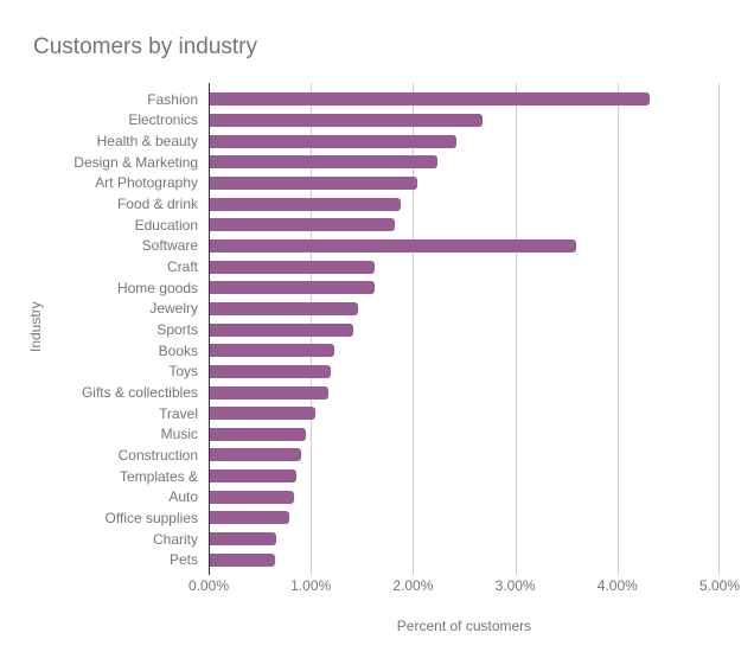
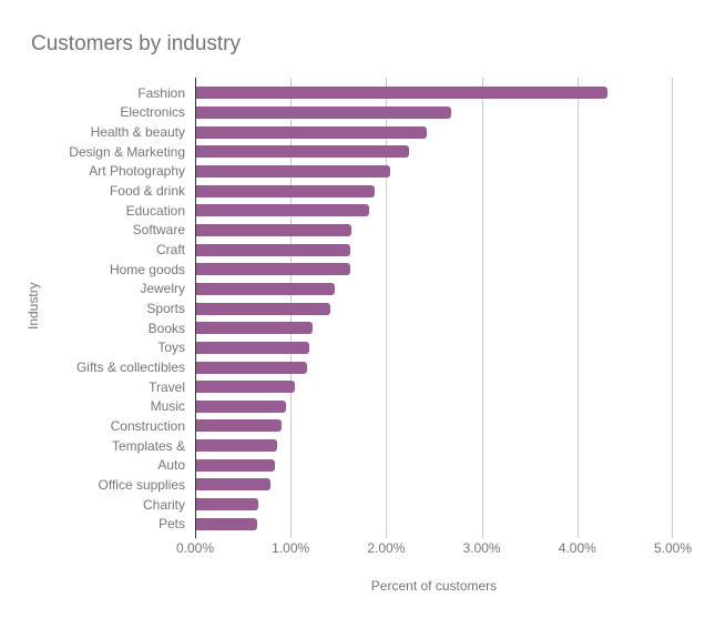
Software: 3.6% -> 1.6%
